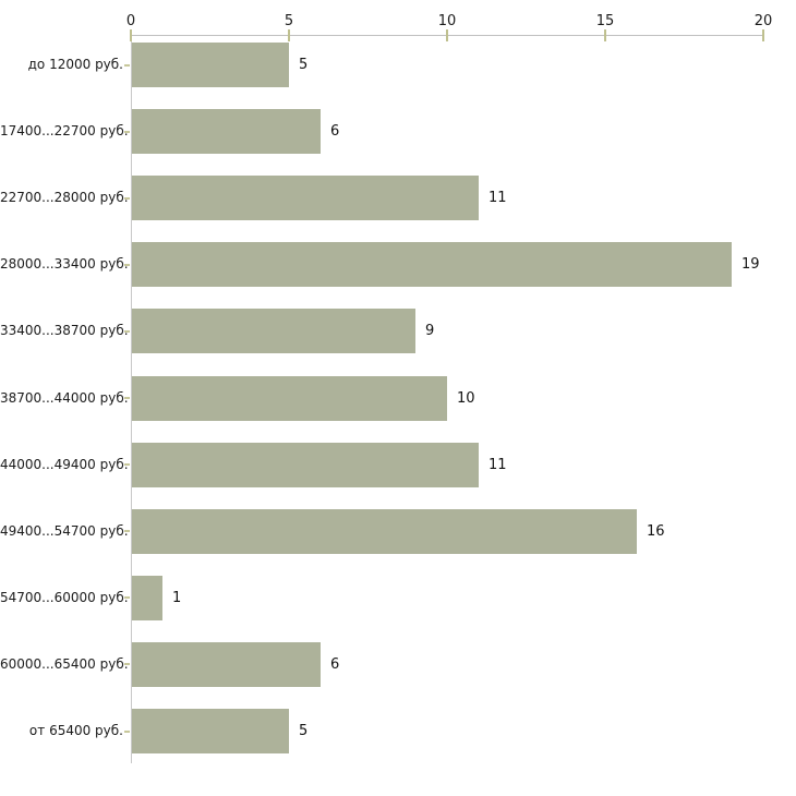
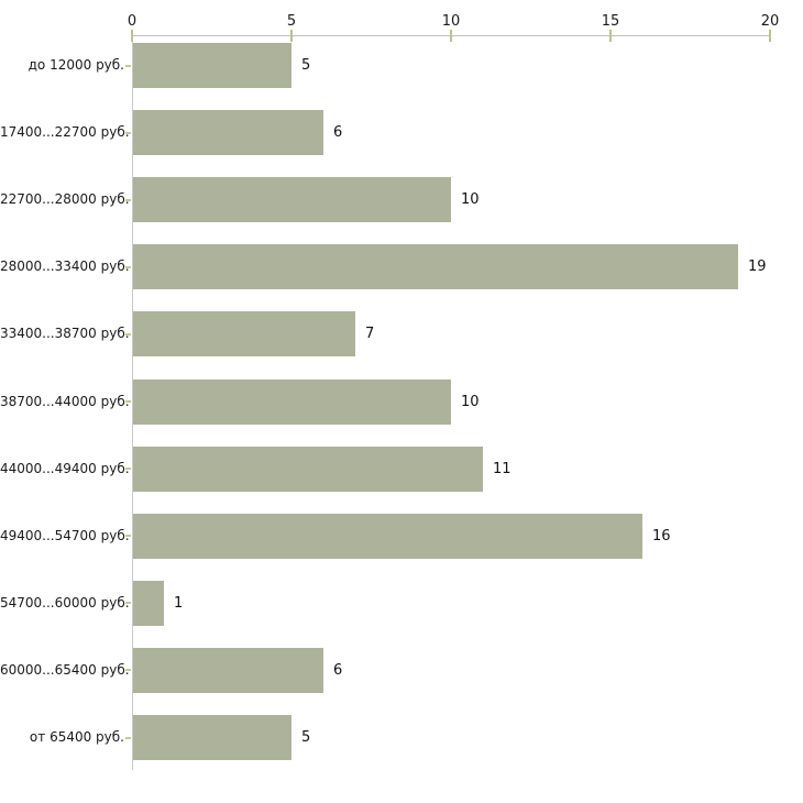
22700...28000 руб.: 11 -> 10
33400...38700 руб.: 9 -> 7
